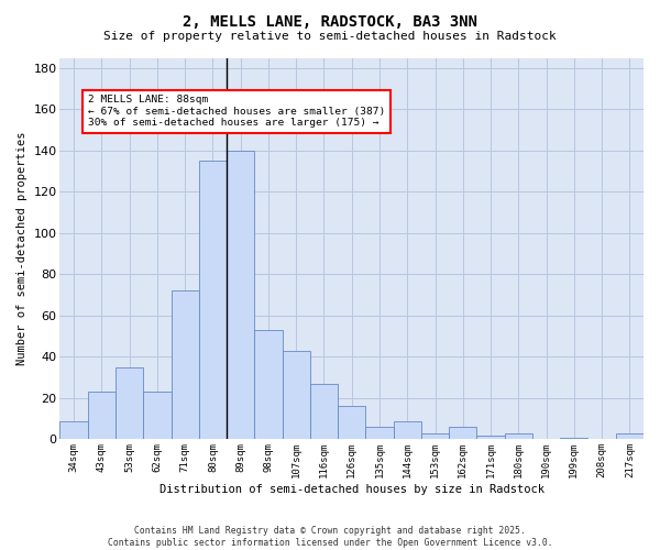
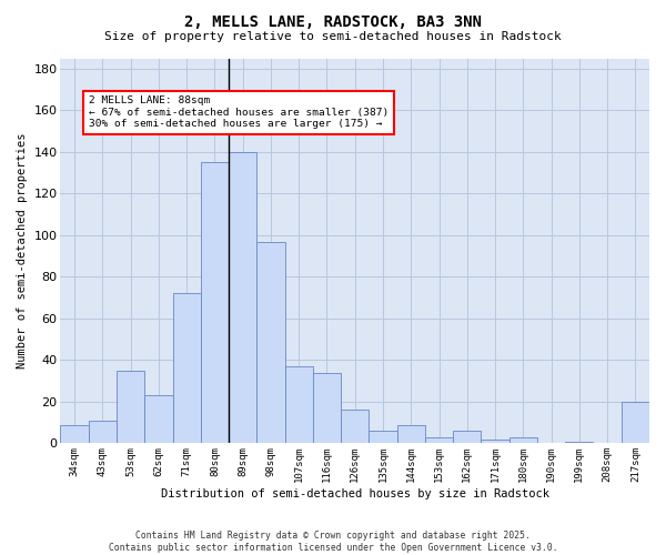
43sqm: 23 -> 11
98sqm: 53 -> 97
107sqm: 43 -> 37
116sqm: 27 -> 34
217sqm: 3 -> 20
